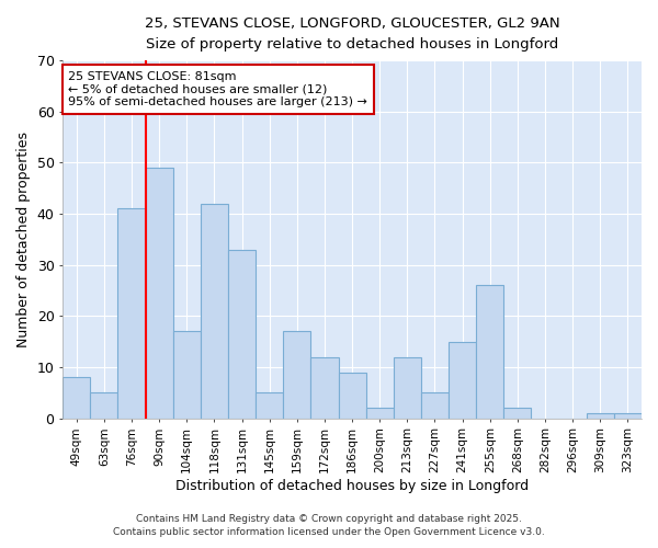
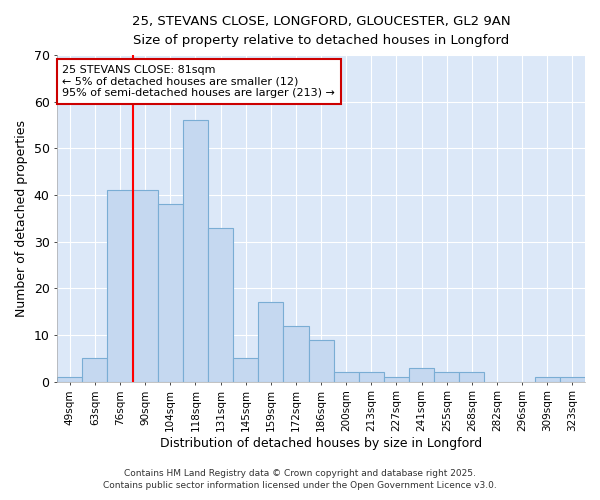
49sqm: 8 -> 1
90sqm: 49 -> 41
104sqm: 17 -> 38
118sqm: 42 -> 56
213sqm: 12 -> 2
227sqm: 5 -> 1
241sqm: 15 -> 3
255sqm: 26 -> 2
